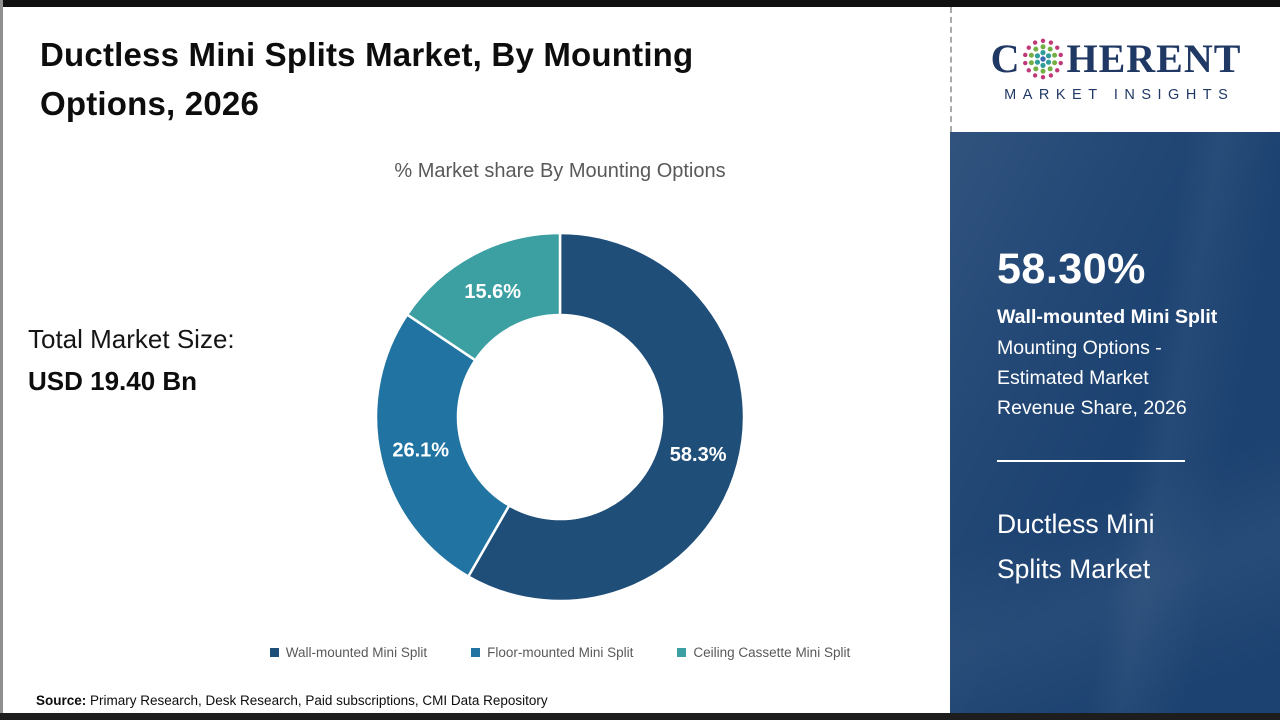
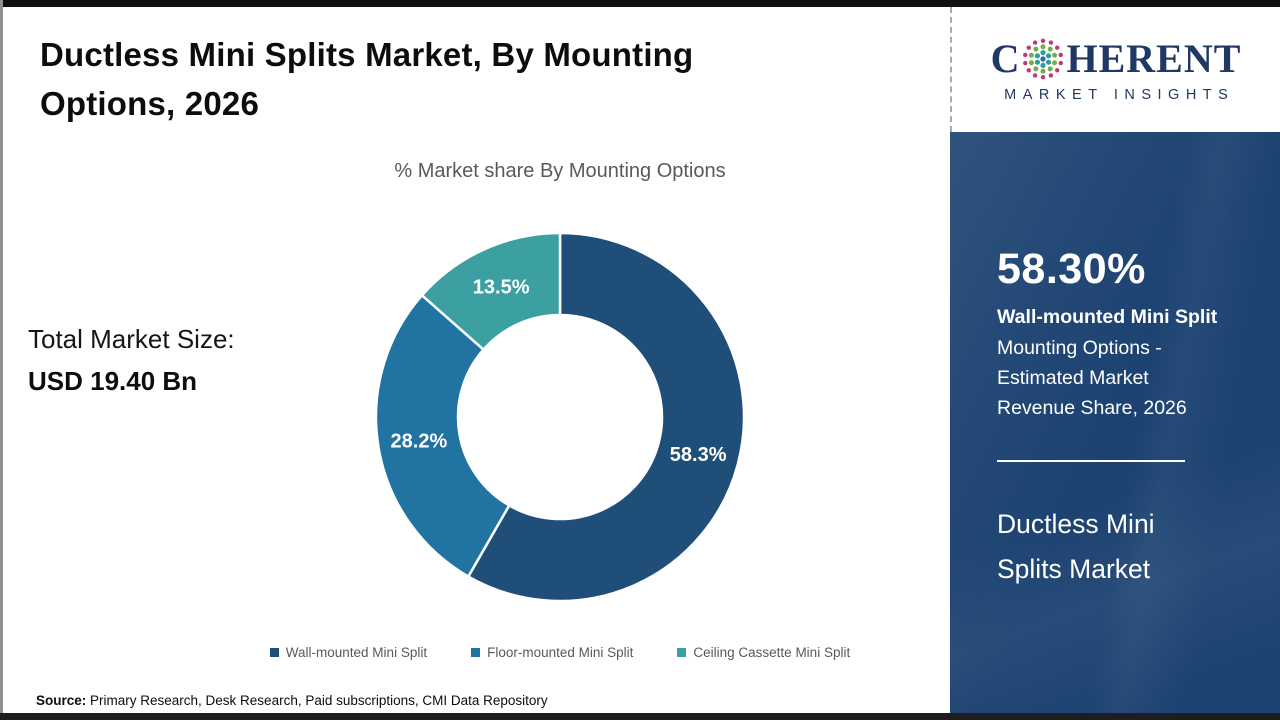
Floor-mounted Mini Split: 26.1% -> 28.2%
Ceiling Cassette Mini Split: 15.6% -> 13.5%
